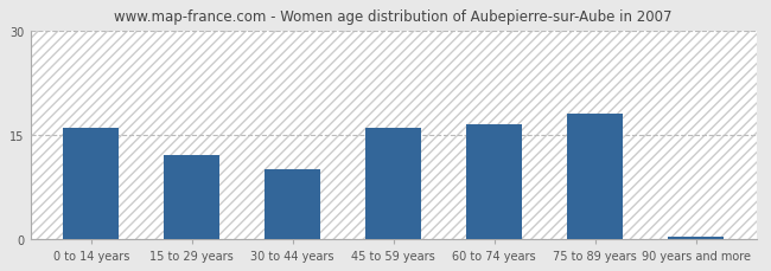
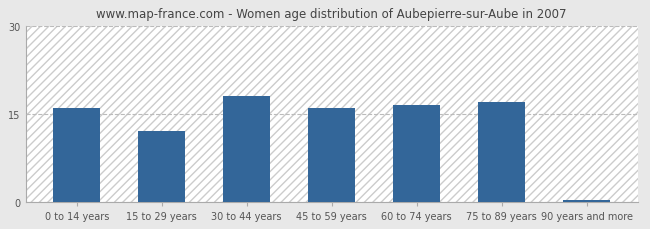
30 to 44 years: 10.0 -> 18.0
75 to 89 years: 18.0 -> 17.0
